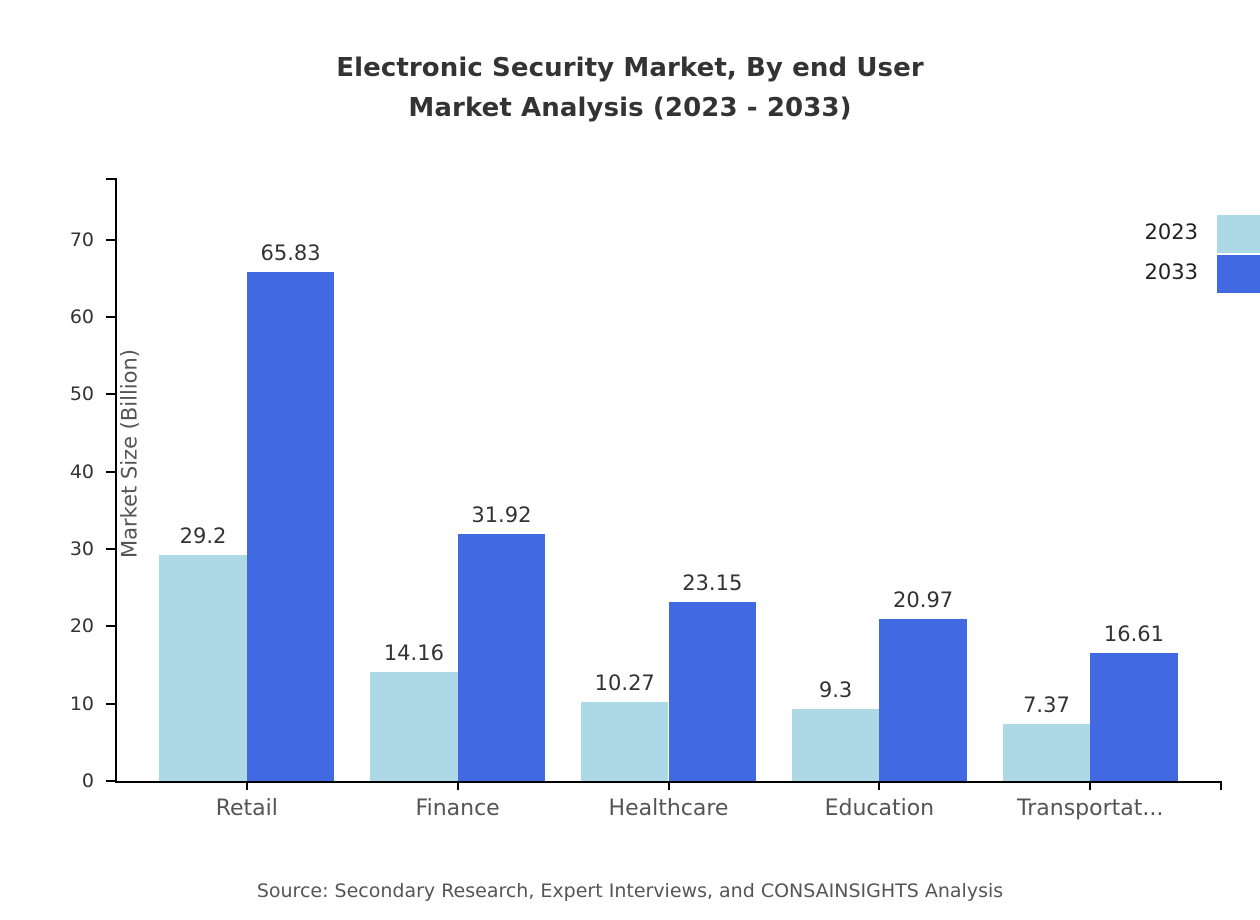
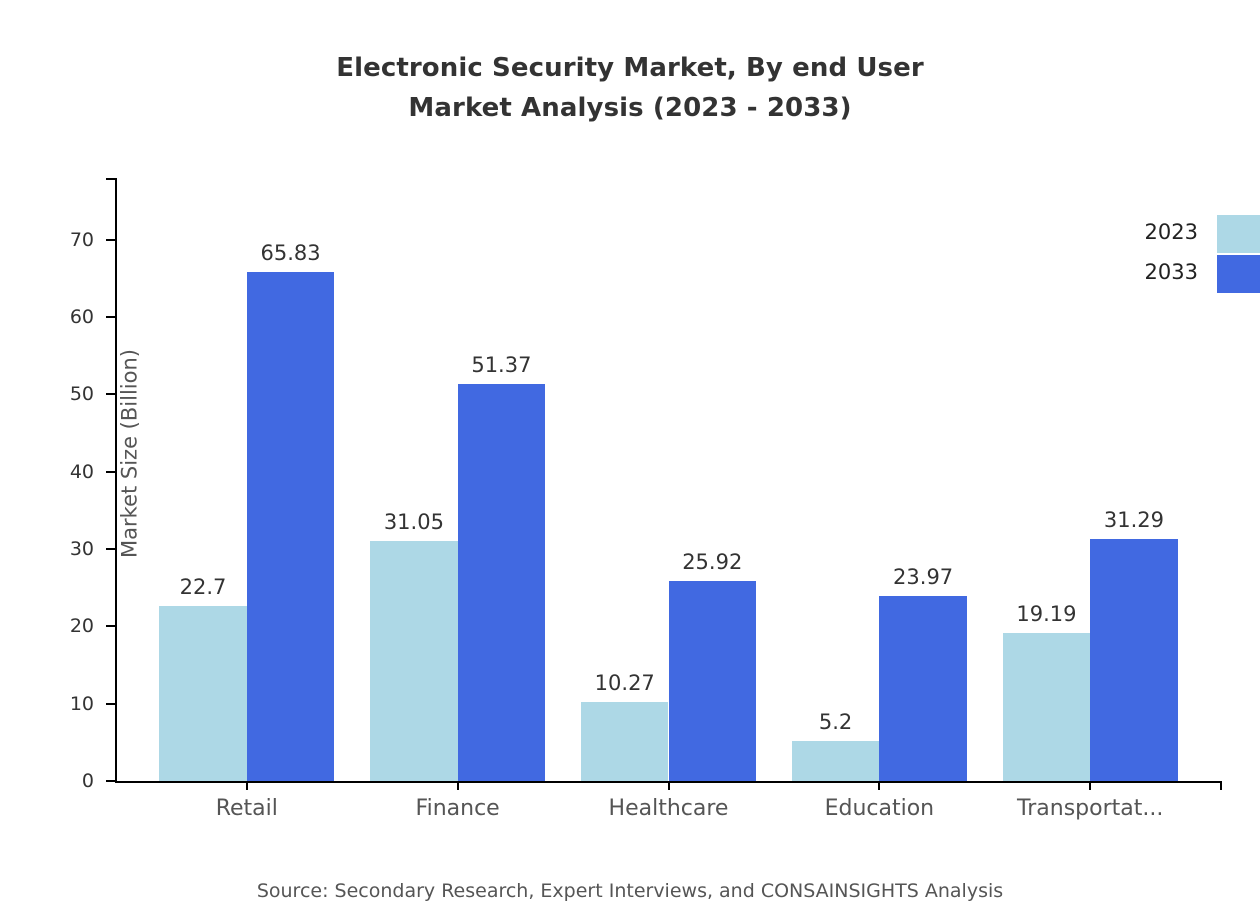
2023/Retail: 29.2 -> 22.7
2023/Finance: 14.16 -> 31.05
2033/Finance: 31.92 -> 51.37
2033/Healthcare: 23.15 -> 25.92
2023/Education: 9.3 -> 5.2
2033/Education: 20.97 -> 23.97
2023/Transportat...: 7.37 -> 19.19
2033/Transportat...: 16.61 -> 31.29
